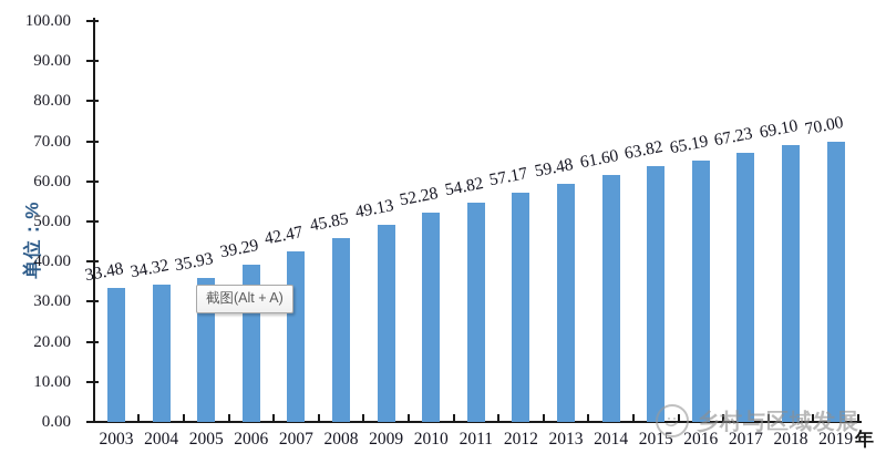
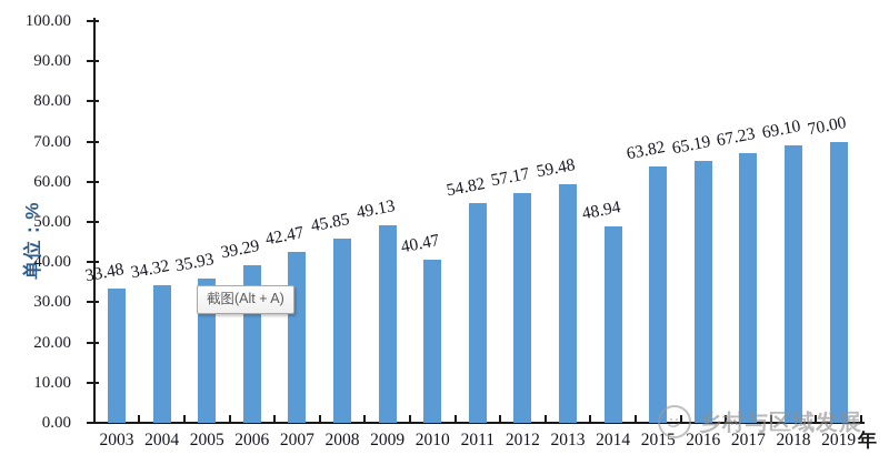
2010: 52.28 -> 40.47
2014: 61.60 -> 48.94
